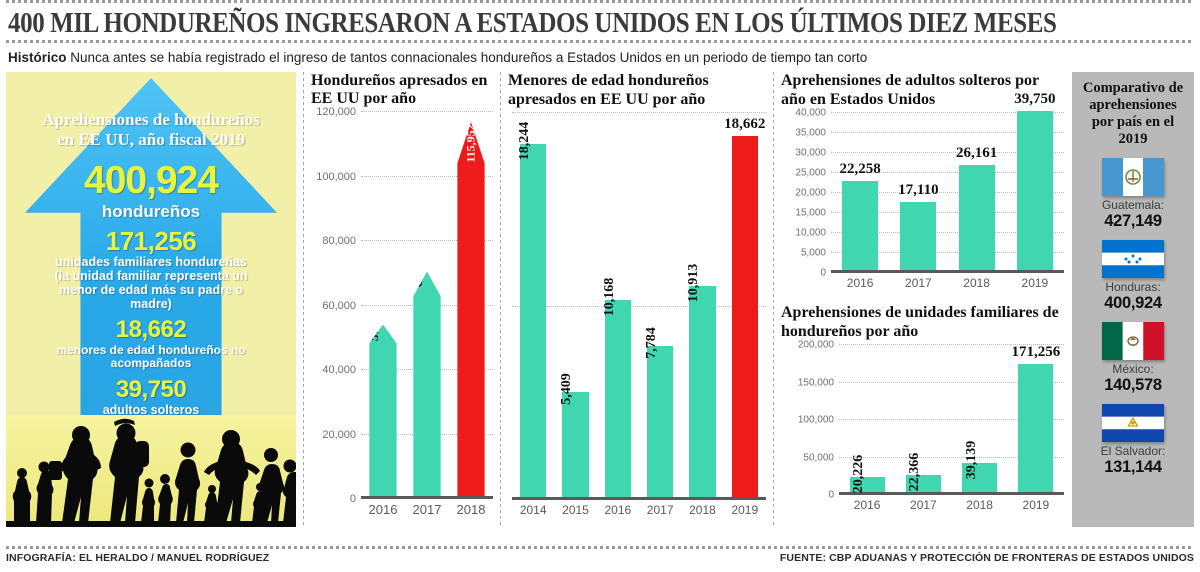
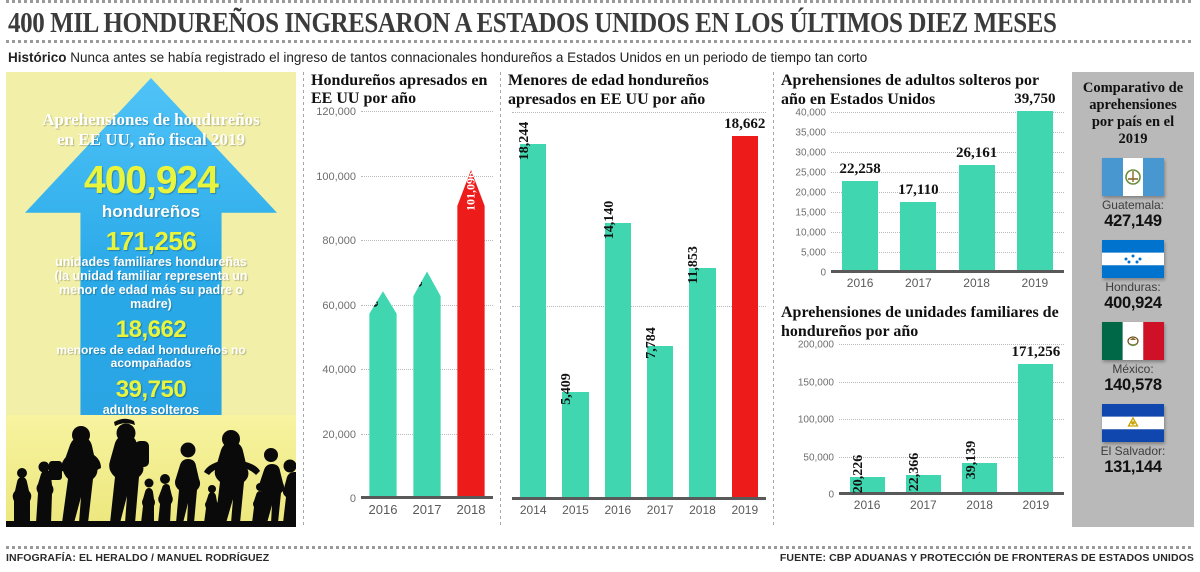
Hondureños apresados en EE UU por año/2016: 53,178 -> 63,489
Hondureños apresados en EE UU por año/2018: 115,952 -> 101,096
Menores de edad hondureños apresados en EE UU por año/2016: 10,168 -> 14,140
Menores de edad hondureños apresados en EE UU por año/2018: 10,913 -> 11,853
